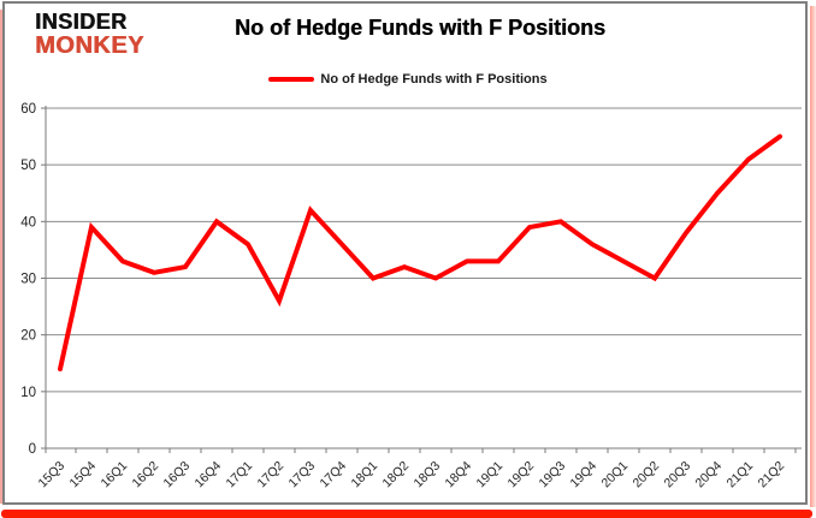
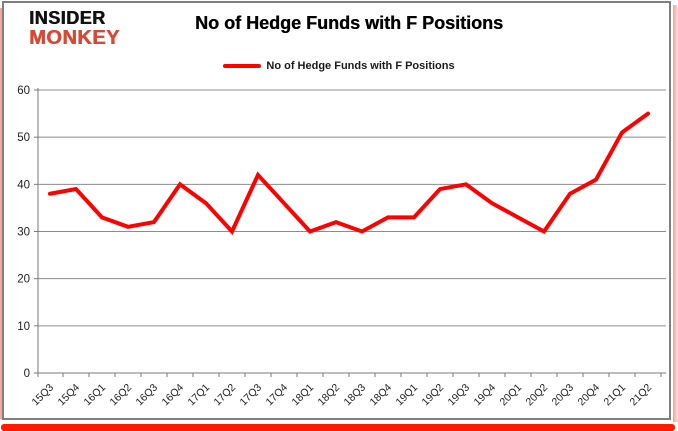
15Q3: 14 -> 38
17Q2: 26 -> 30
20Q4: 45 -> 41
